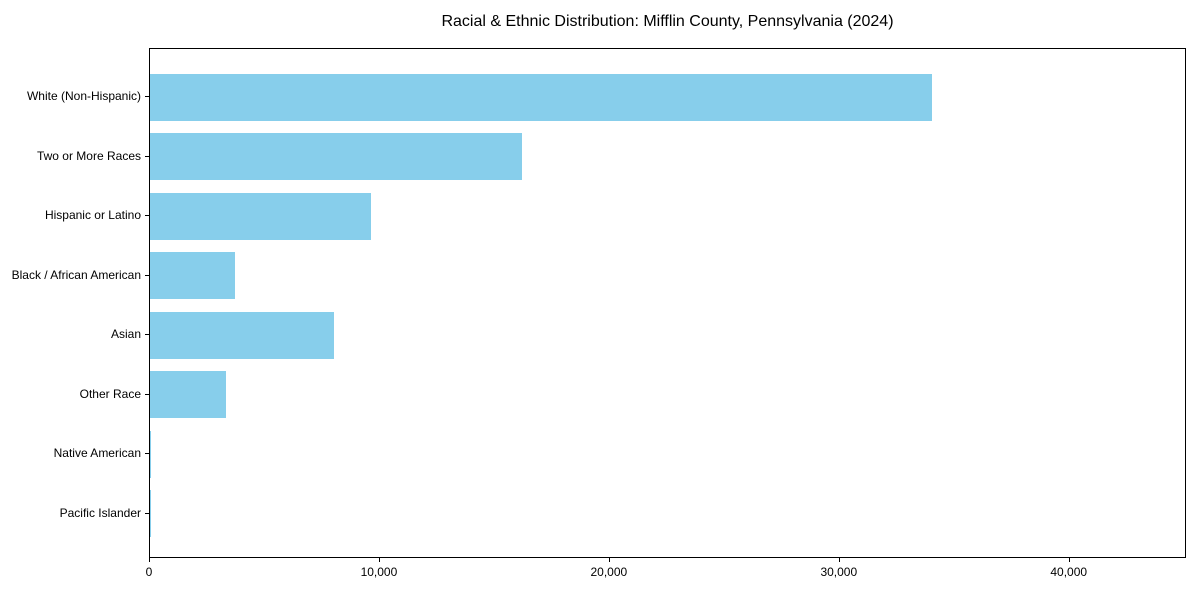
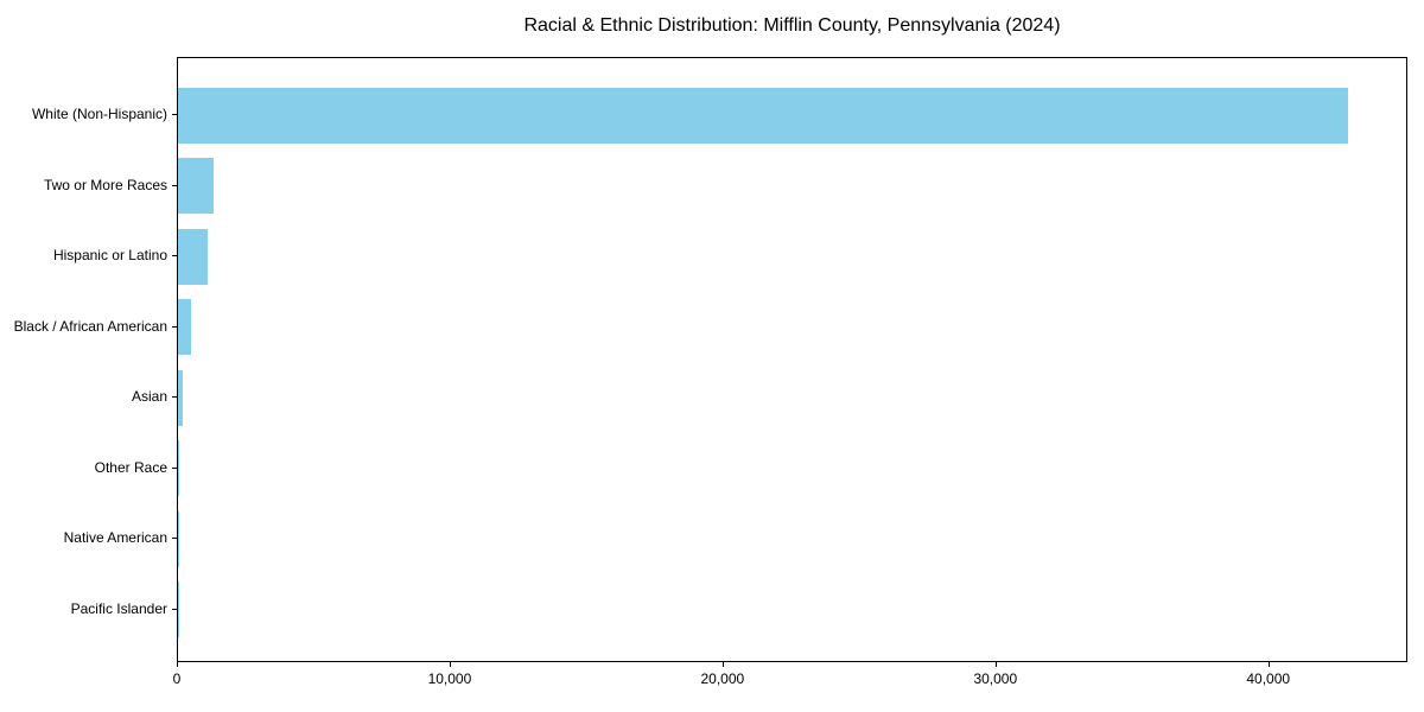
White (Non-Hispanic): 34000 -> 42900
Two or More Races: 16200 -> 1300
Hispanic or Latino: 9600 -> 1100
Black / African American: 3700 -> 500
Asian: 8000 -> 200
Other Race: 3300 -> 100
